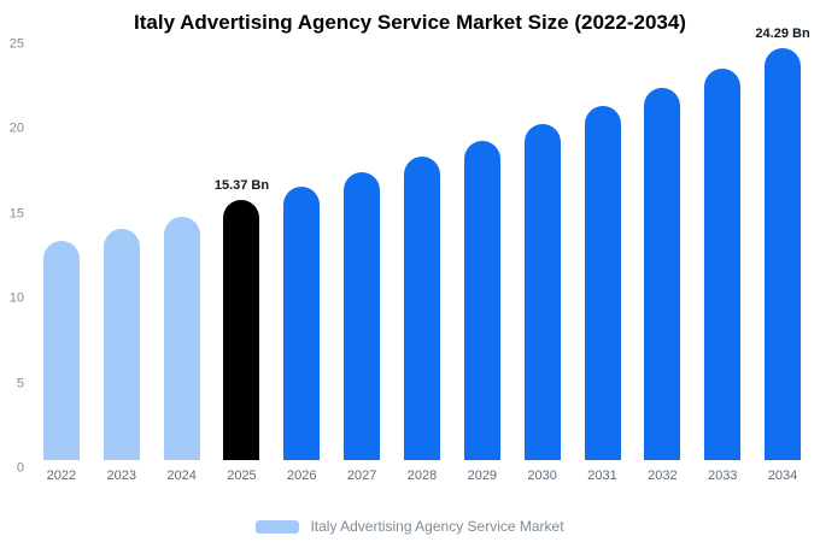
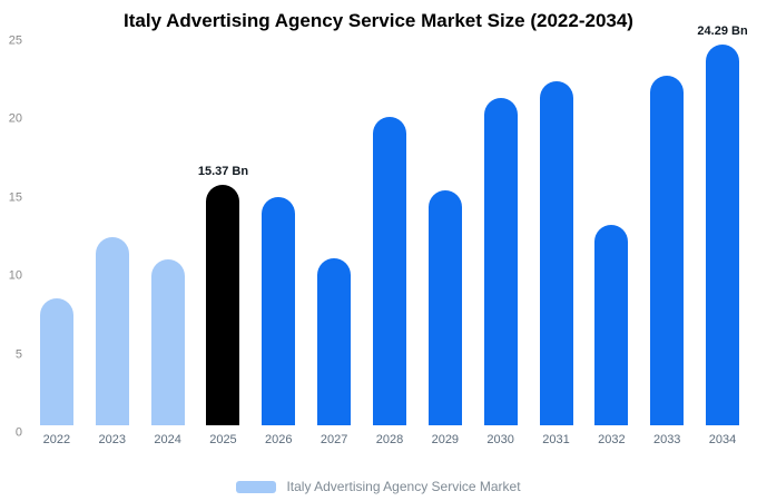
2022: 13.0 -> 8.1
2023: 13.7 -> 12.0
2024: 14.4 -> 10.6
2026: 16.2 -> 14.6
2027: 17.0 -> 10.7
2028: 17.9 -> 19.7
2029: 18.9 -> 15.0
2030: 19.8 -> 20.9
2031: 20.9 -> 22.0
2032: 22.0 -> 12.8
2033: 23.1 -> 22.3
